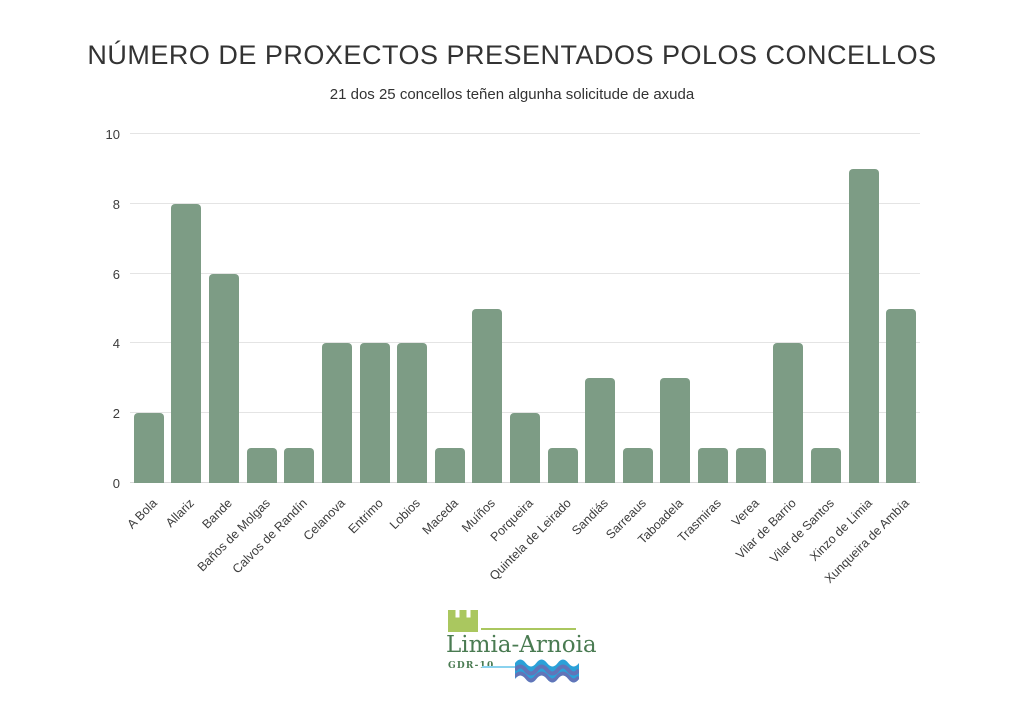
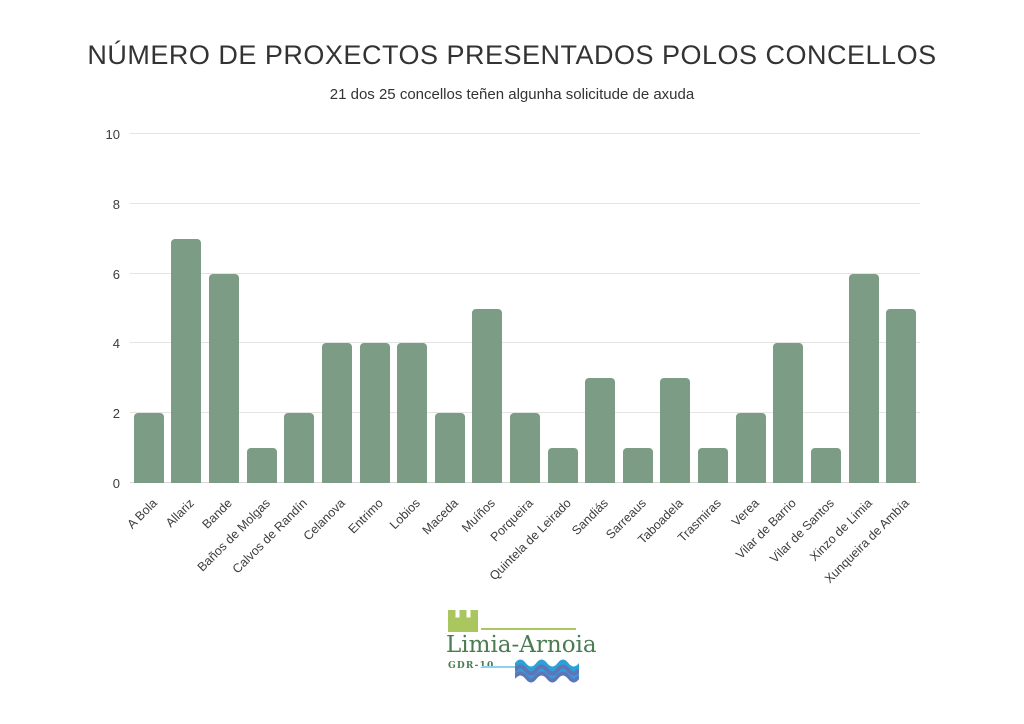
Allariz: 8 -> 7
Calvos de Randín: 1 -> 2
Maceda: 1 -> 2
Verea: 1 -> 2
Xinzo de Limia: 9 -> 6
